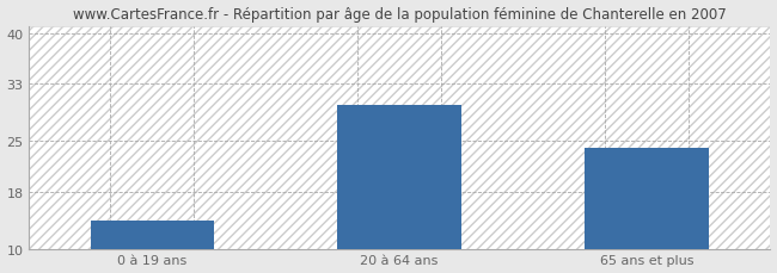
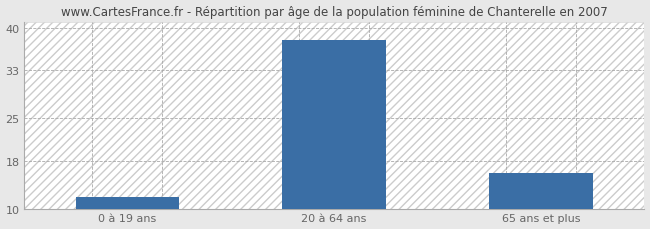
0 à 19 ans: 14 -> 12
20 à 64 ans: 30 -> 38
65 ans et plus: 24 -> 16
